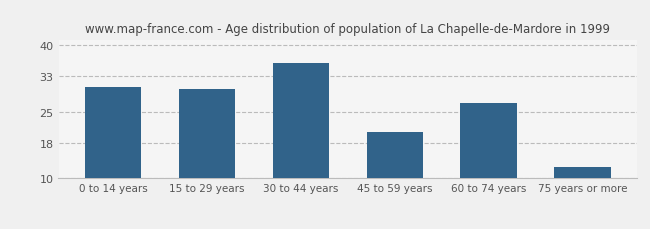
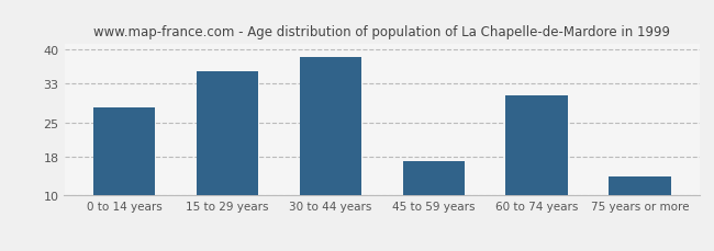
0 to 14 years: 30.5 -> 28.0
15 to 29 years: 30.0 -> 35.5
30 to 44 years: 36.0 -> 38.5
45 to 59 years: 20.5 -> 17.0
60 to 74 years: 27.0 -> 30.5
75 years or more: 12.5 -> 14.0
